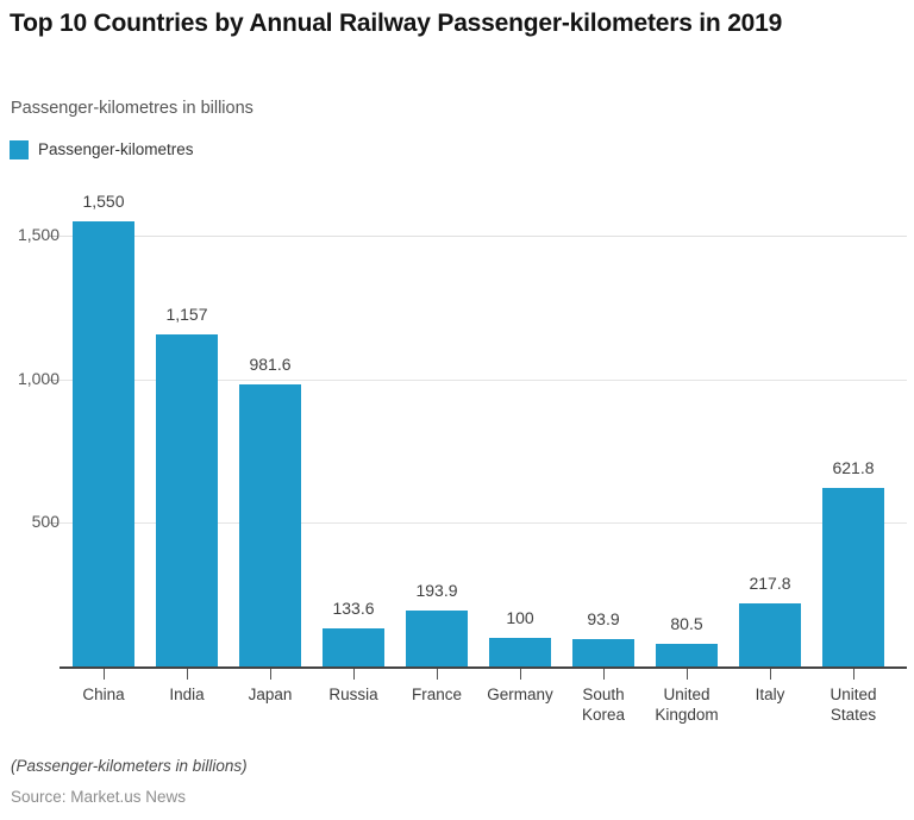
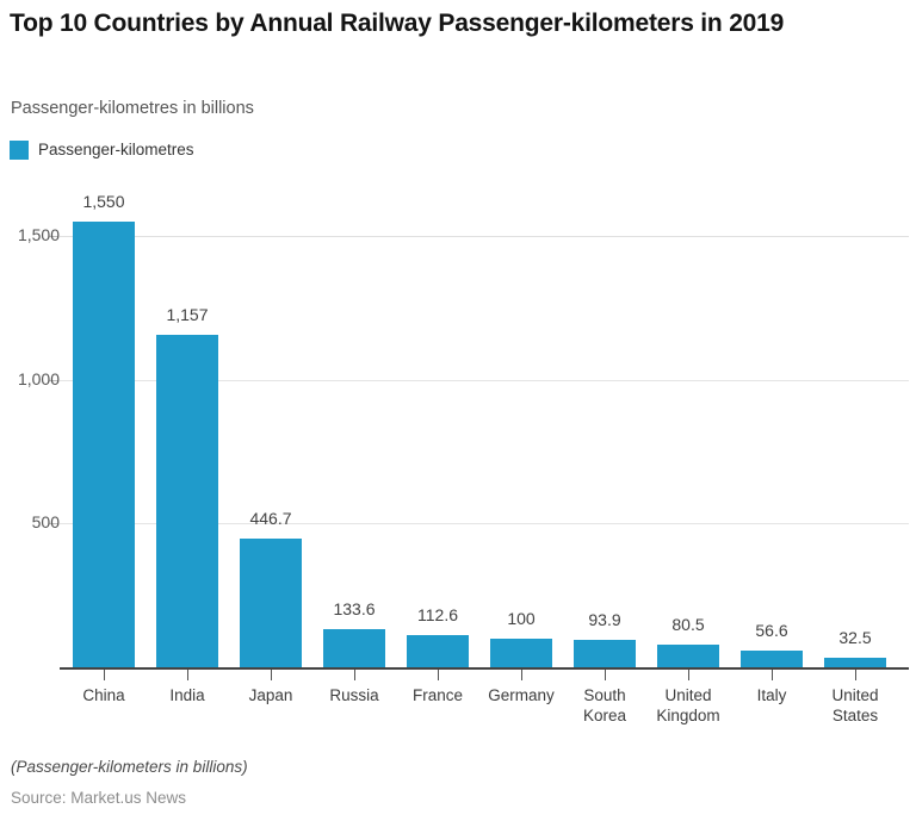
Japan: 981.6 -> 446.7
France: 193.9 -> 112.6
Italy: 217.8 -> 56.6
United States: 621.8 -> 32.5
